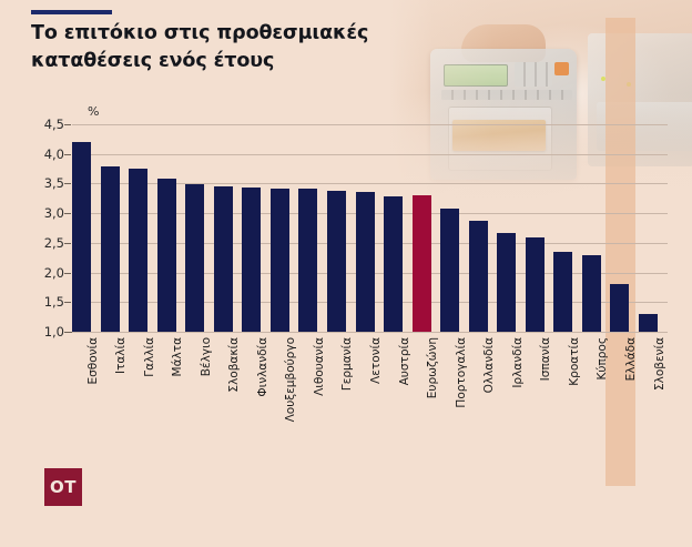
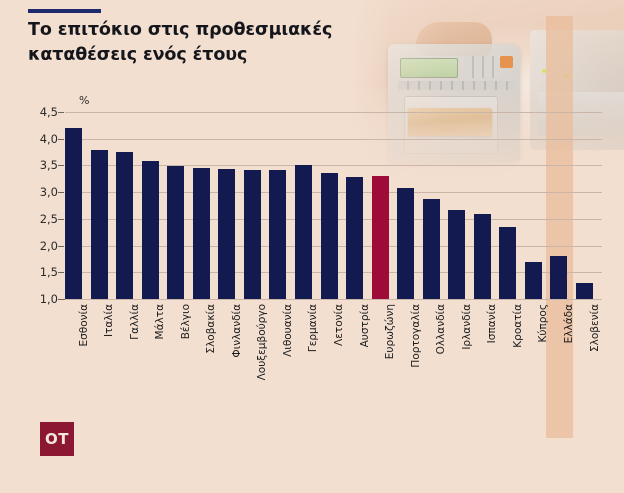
Γερμανία: 3,4 -> 3,5
Κύπρος: 2,3 -> 1,7
